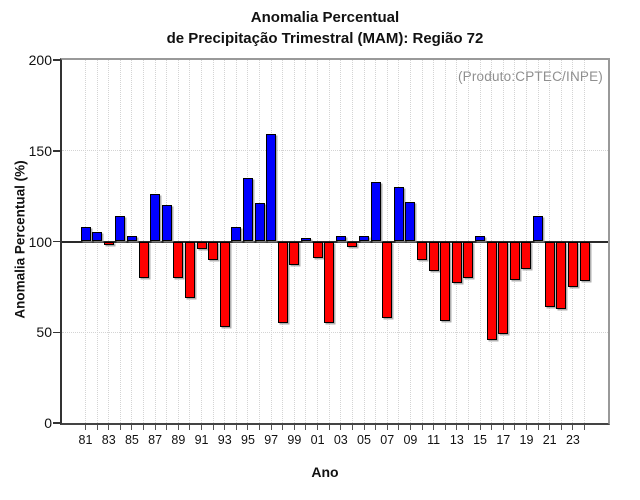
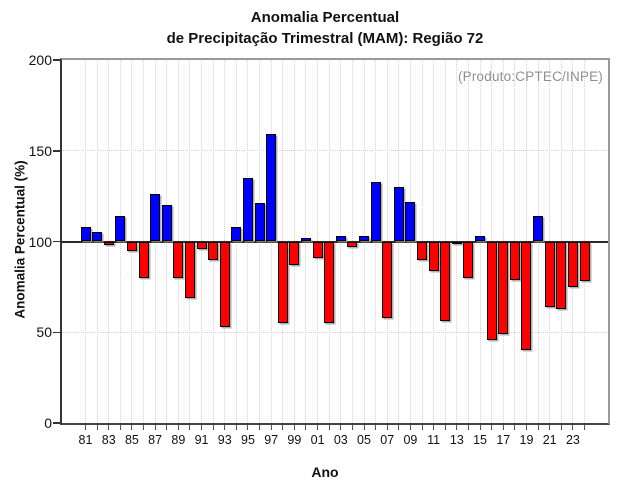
85: 103 -> 95
13: 77 -> 99
19: 85 -> 40
